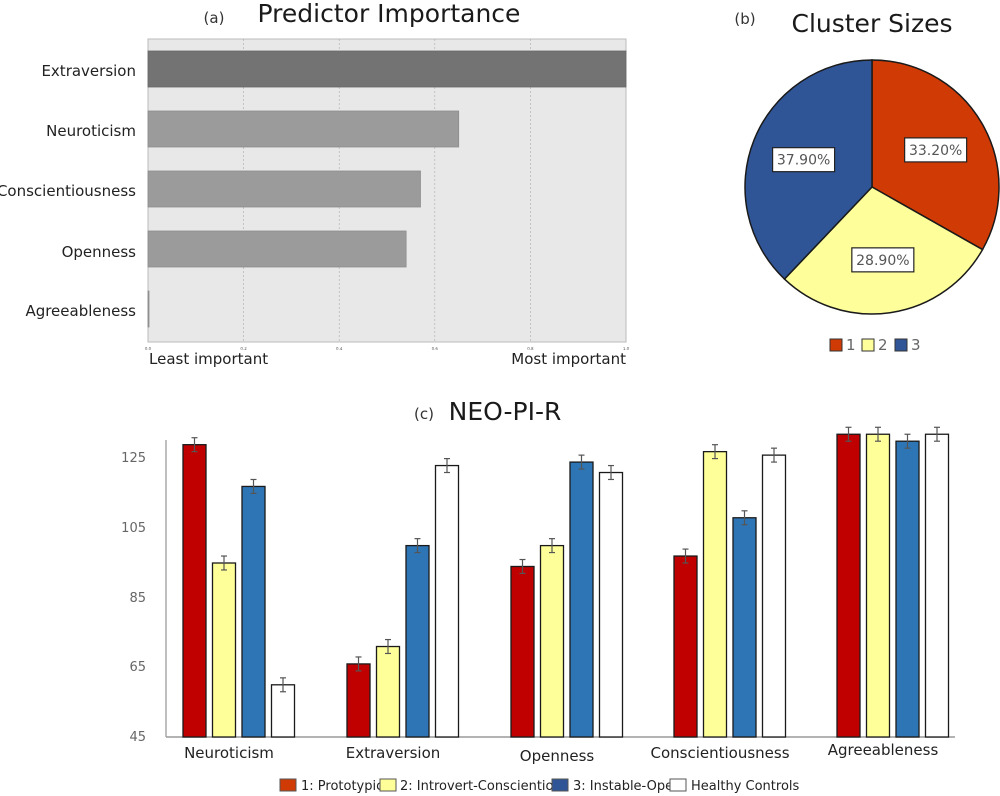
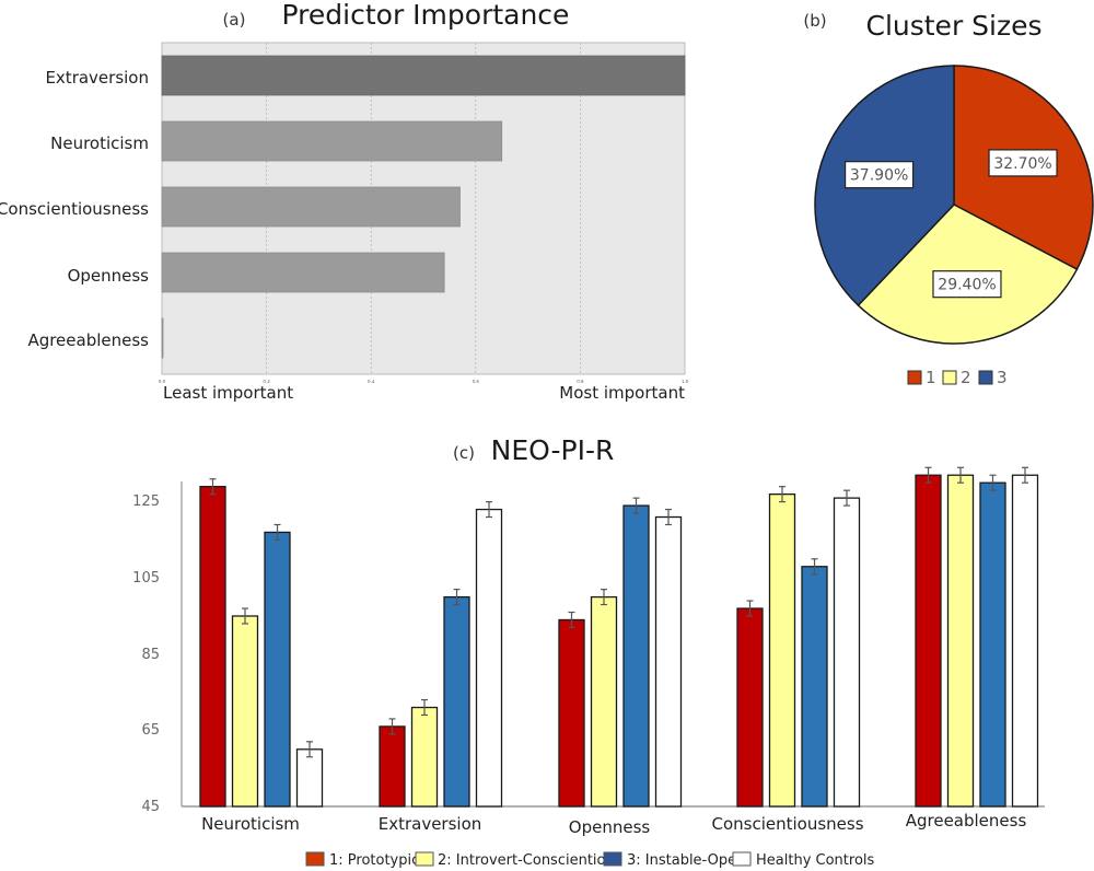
Cluster Sizes/1: 33.20% -> 32.70%
Cluster Sizes/2: 28.90% -> 29.40%
